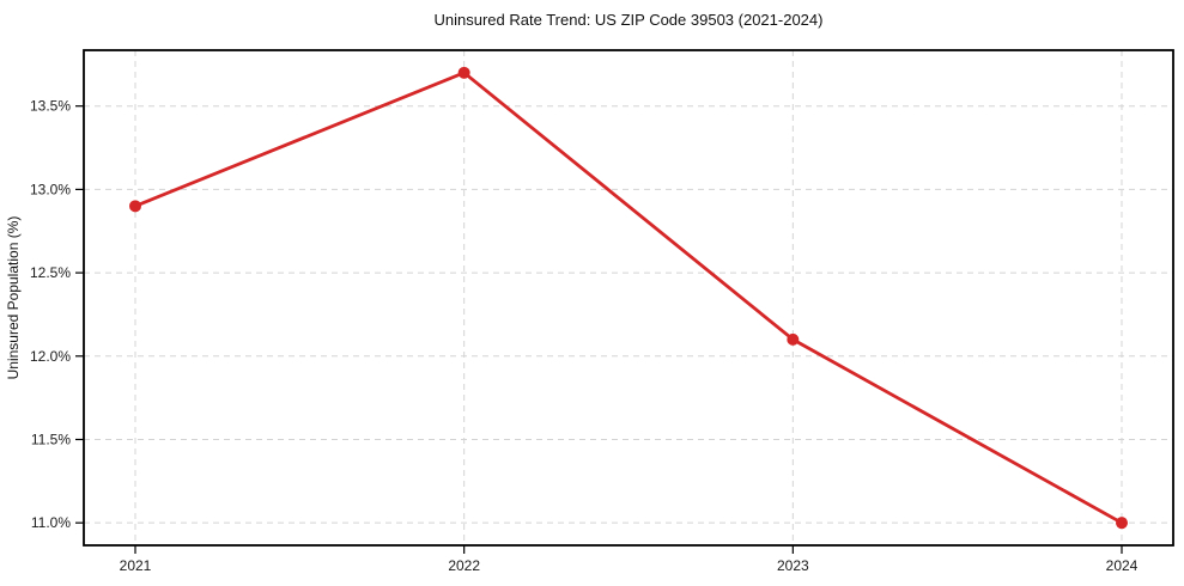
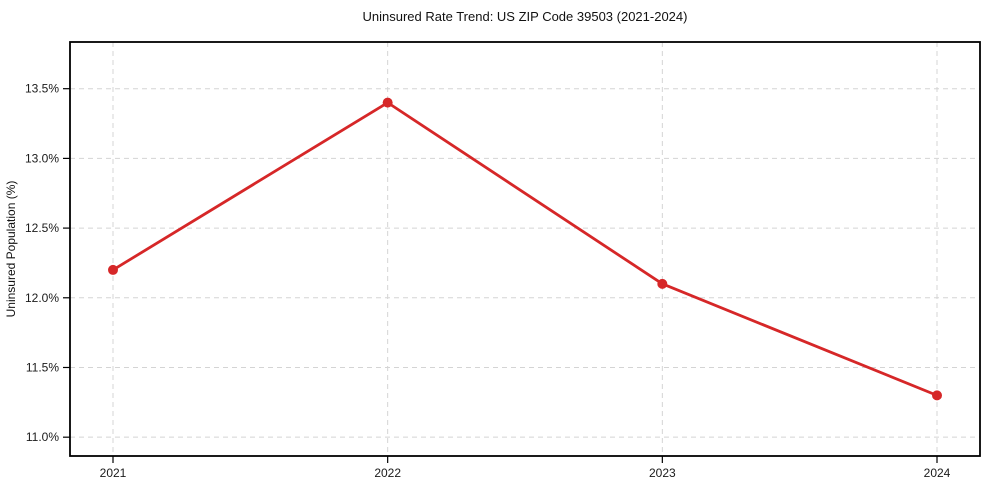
2021: 12.9% -> 12.2%
2022: 13.7% -> 13.4%
2024: 11.0% -> 11.3%
